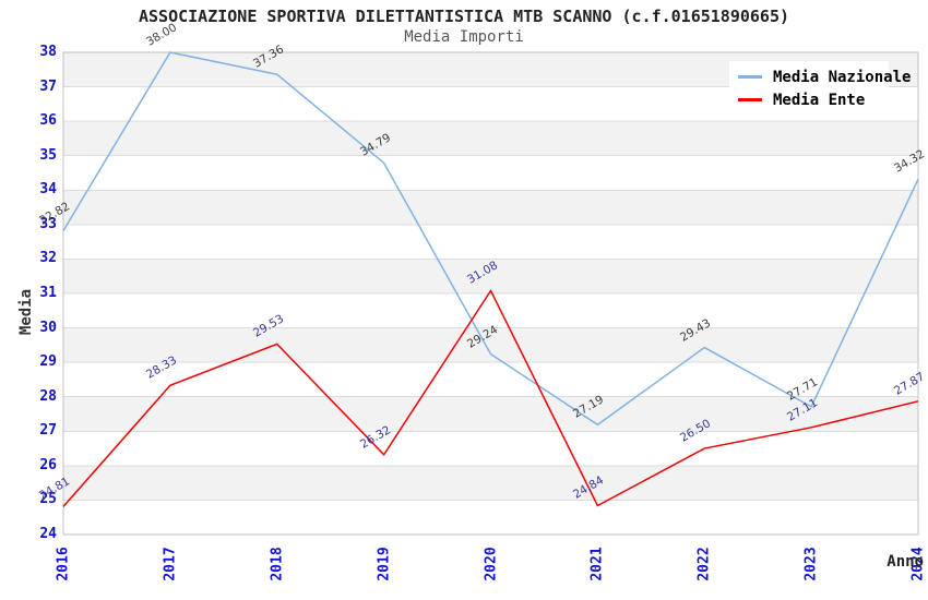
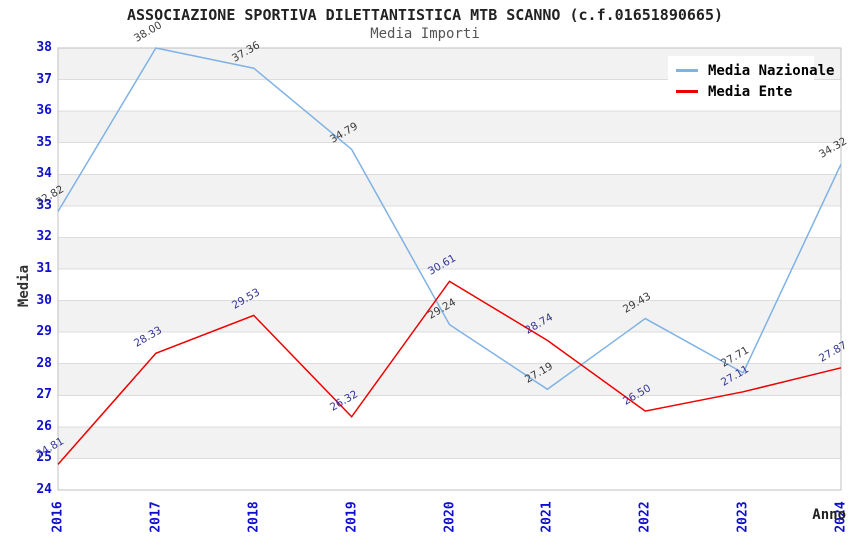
Media Ente/2020: 31.08 -> 30.61
Media Ente/2021: 24.84 -> 28.74
